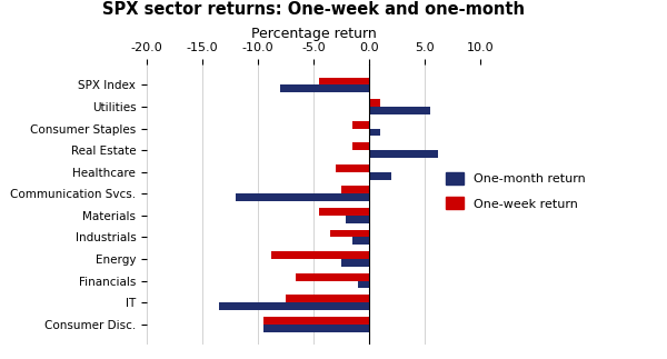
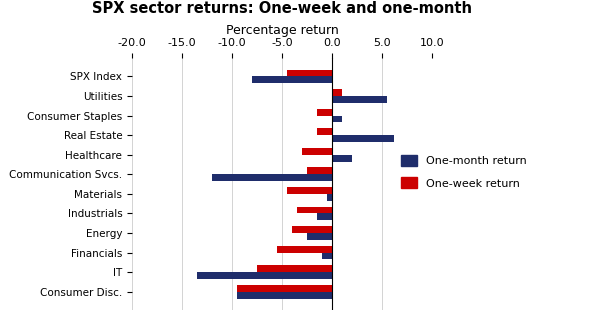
One-month return/Materials: -2.1 -> -0.5
One-week return/Energy: -8.8 -> -4.0
One-week return/Financials: -6.6 -> -5.5
